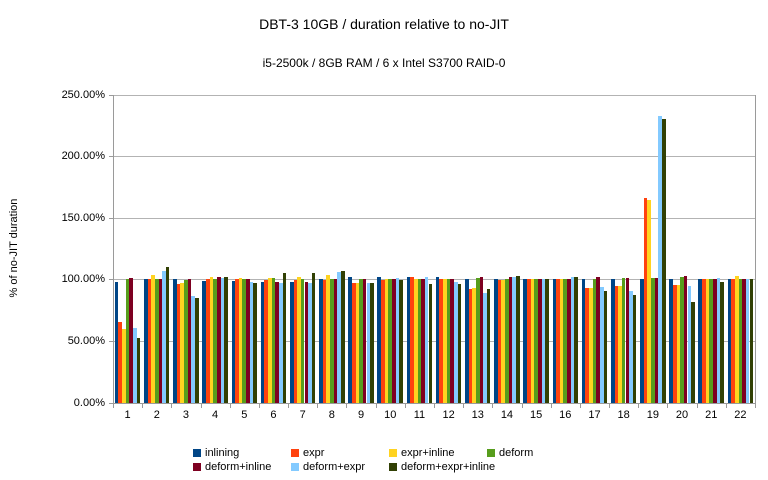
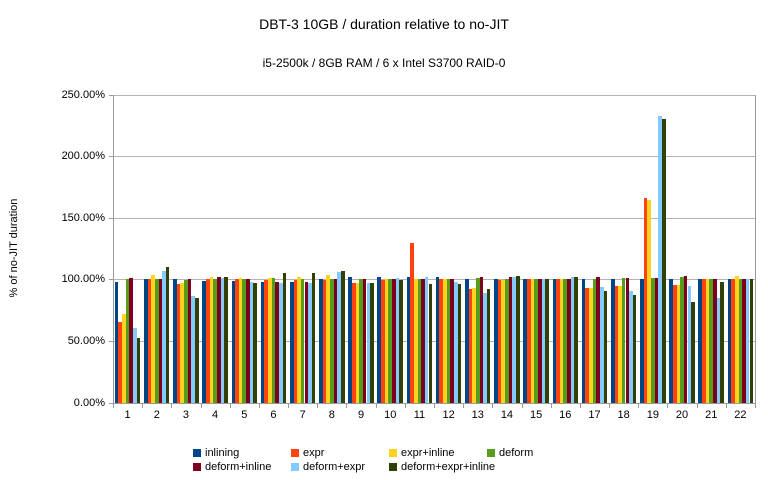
expr+inline/1: 60% -> 72%
expr/11: 102% -> 130%
deform+expr/21: 102% -> 85%
